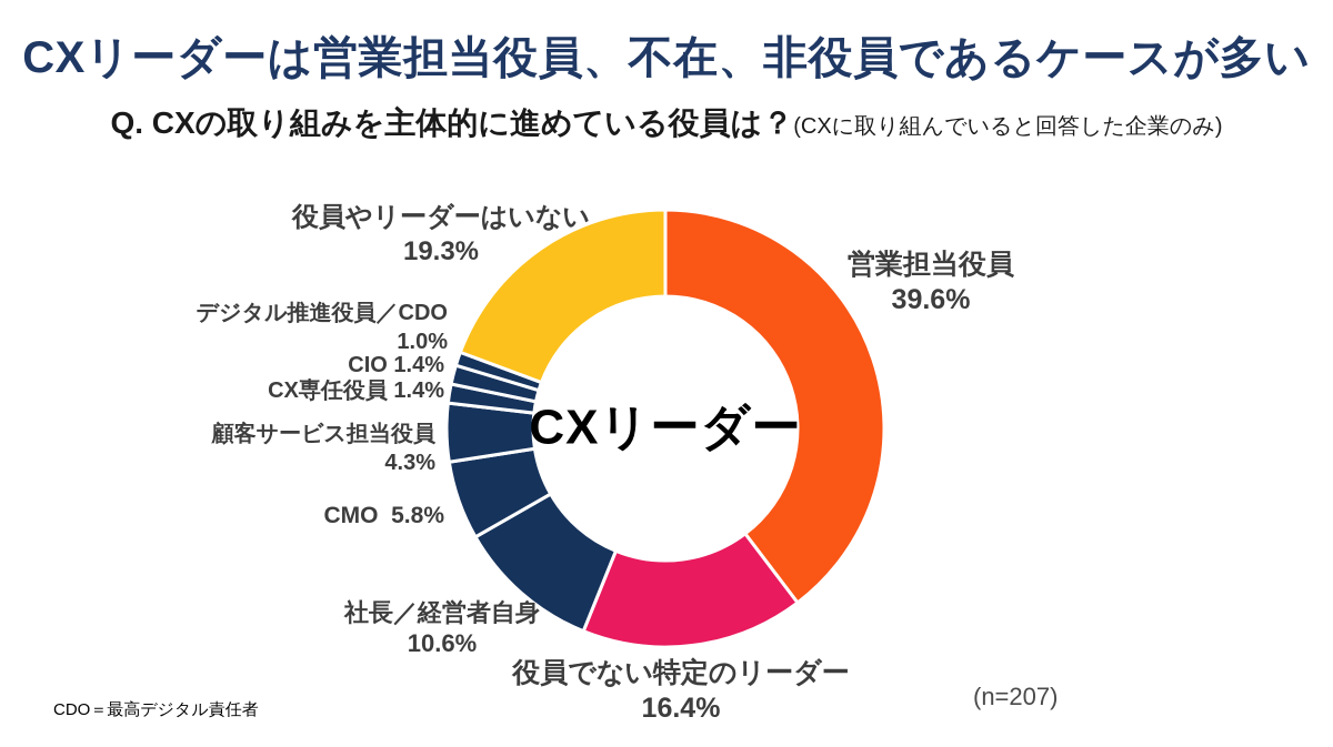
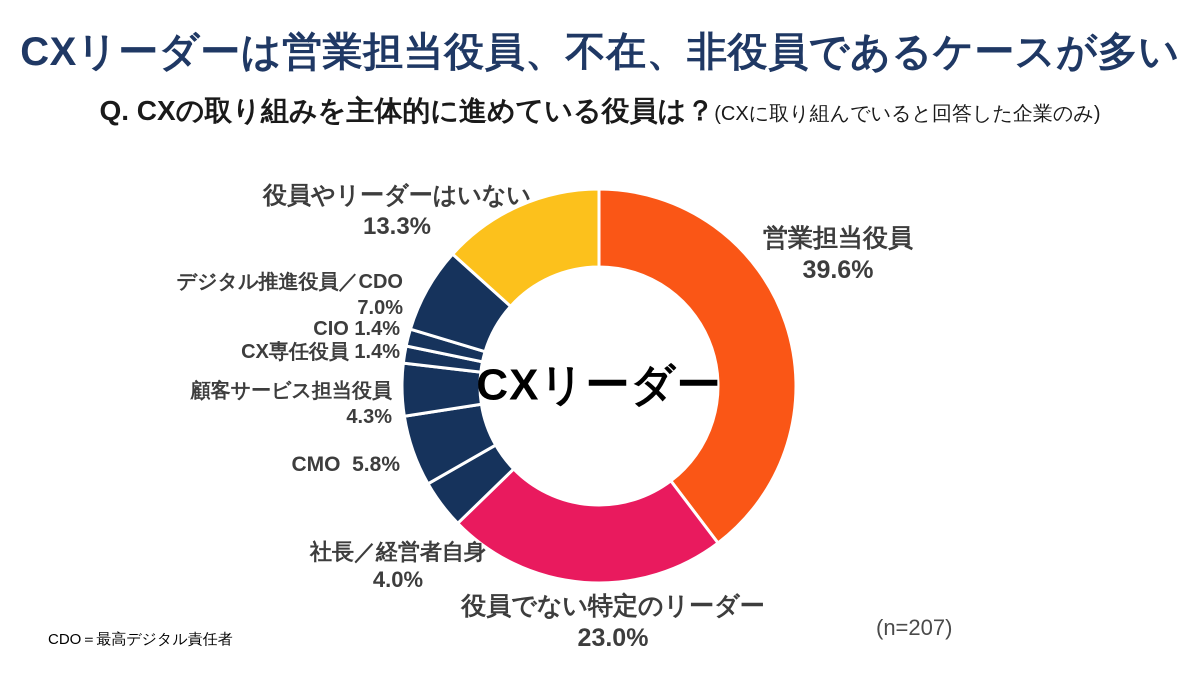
役員でない特定のリーダー: 16.4% -> 23.0%
社長／経営者自身: 10.6% -> 4.0%
デジタル推進役員／CDO: 1.0% -> 7.0%
役員やリーダーはいない: 19.3% -> 13.3%
